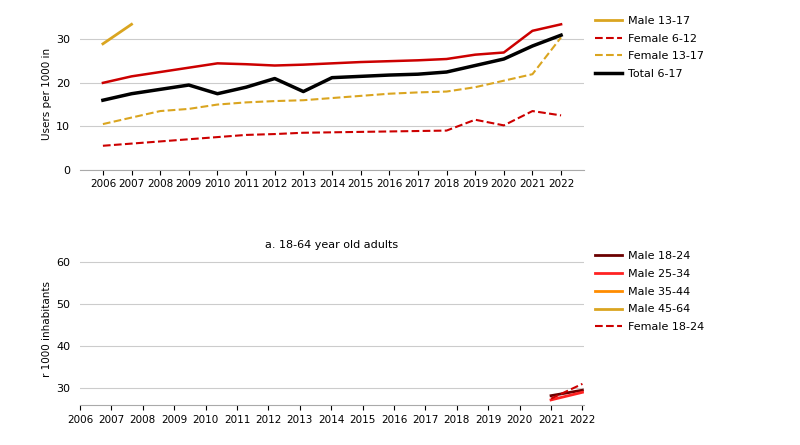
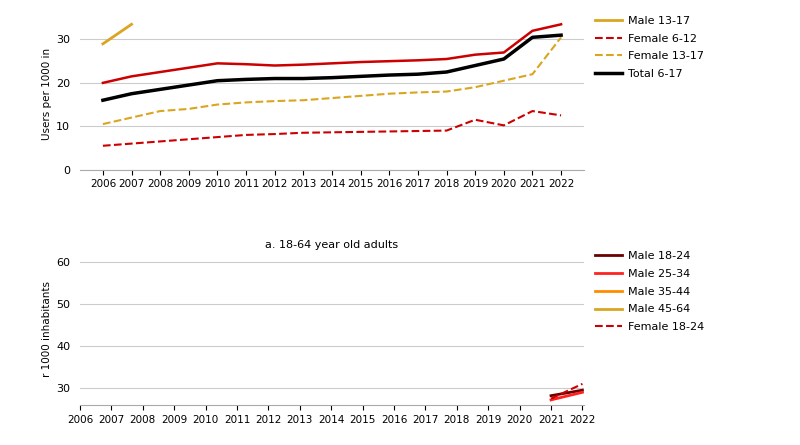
Total 6-17/2010: 17.5 -> 20.5
Total 6-17/2011: 19.0 -> 20.8
Total 6-17/2013: 18.0 -> 21.0
Total 6-17/2021: 28.5 -> 30.5
